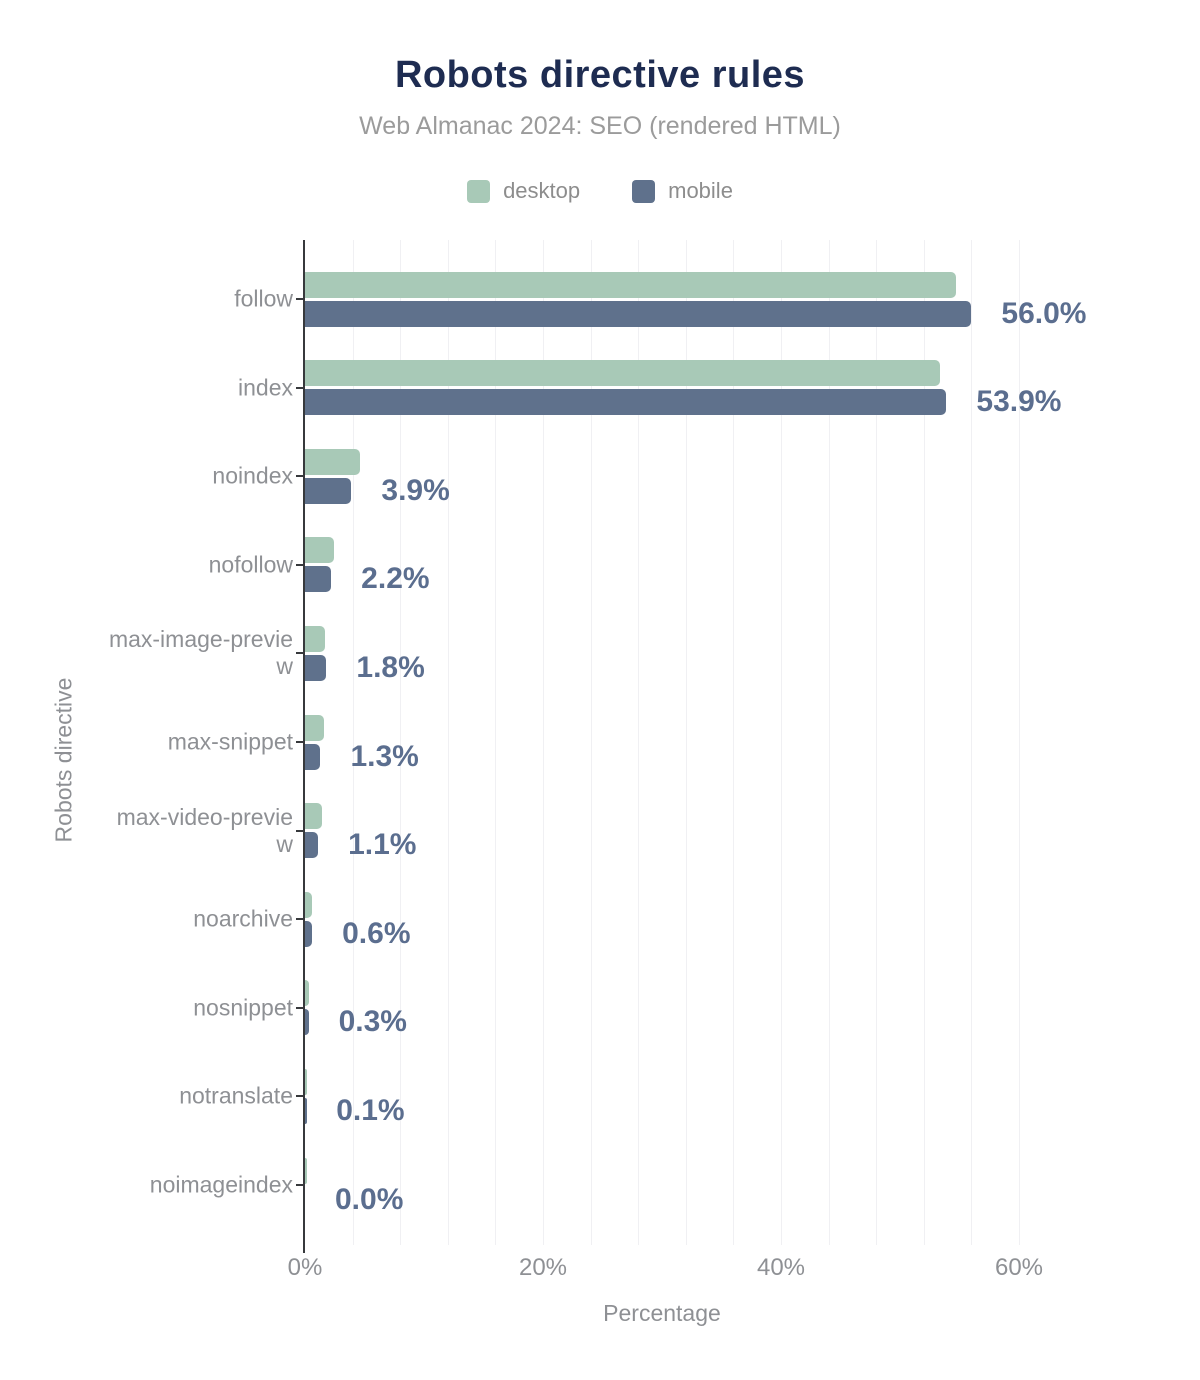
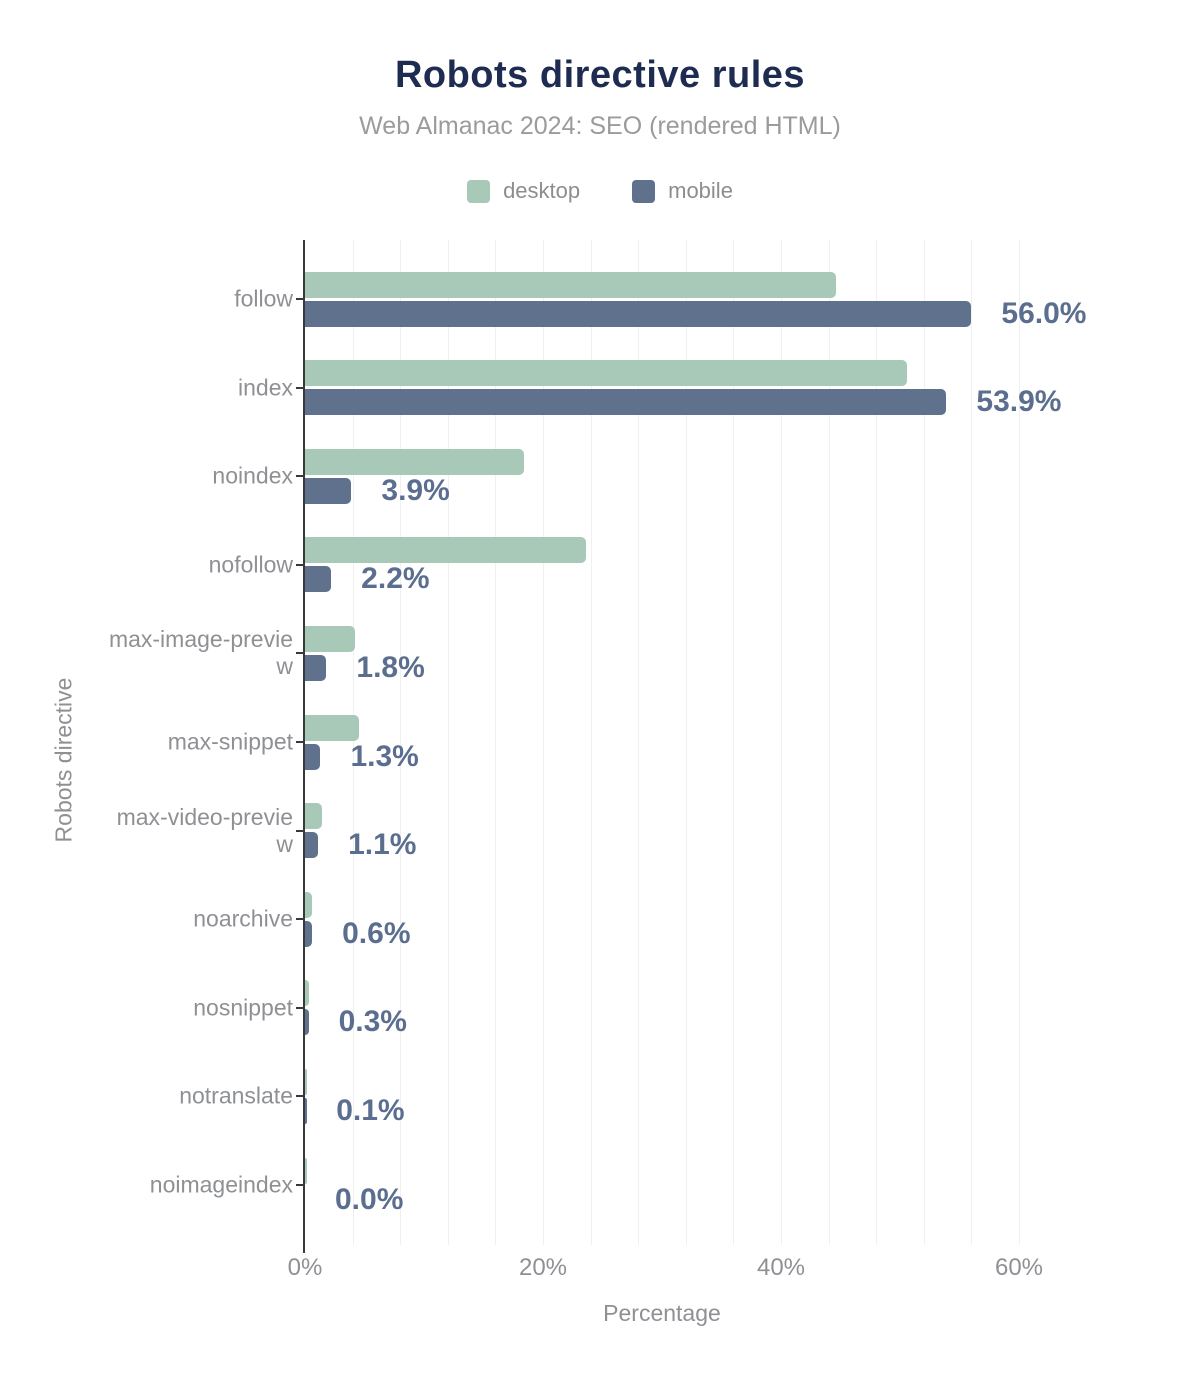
desktop/follow: 54.7% -> 44.6%
desktop/index: 53.4% -> 50.6%
desktop/noindex: 4.6% -> 18.4%
desktop/nofollow: 2.4% -> 23.6%
desktop/max-image-preview: 1.7% -> 4.2%
desktop/max-snippet: 1.6% -> 4.5%
